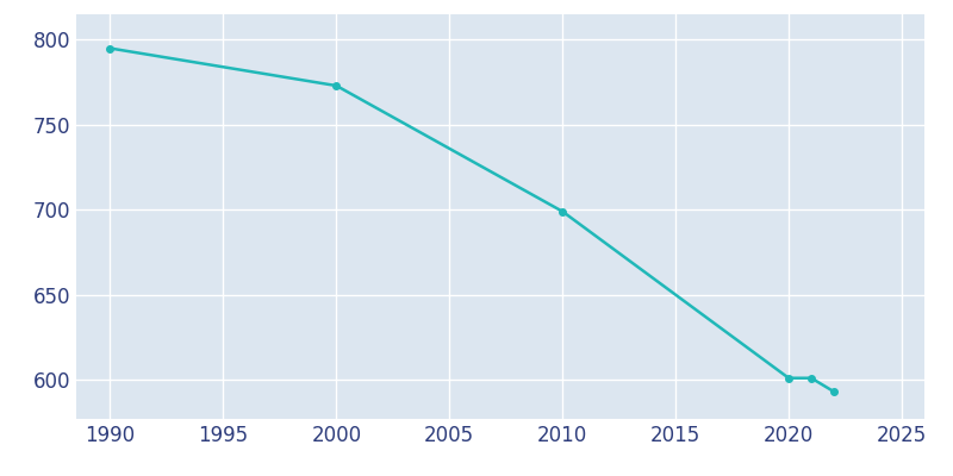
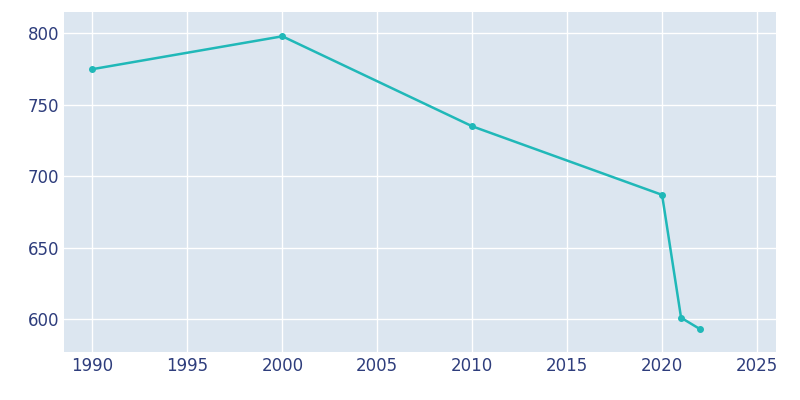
1990: 795 -> 775
2000: 773 -> 798
2010: 699 -> 735
2020: 601 -> 687
